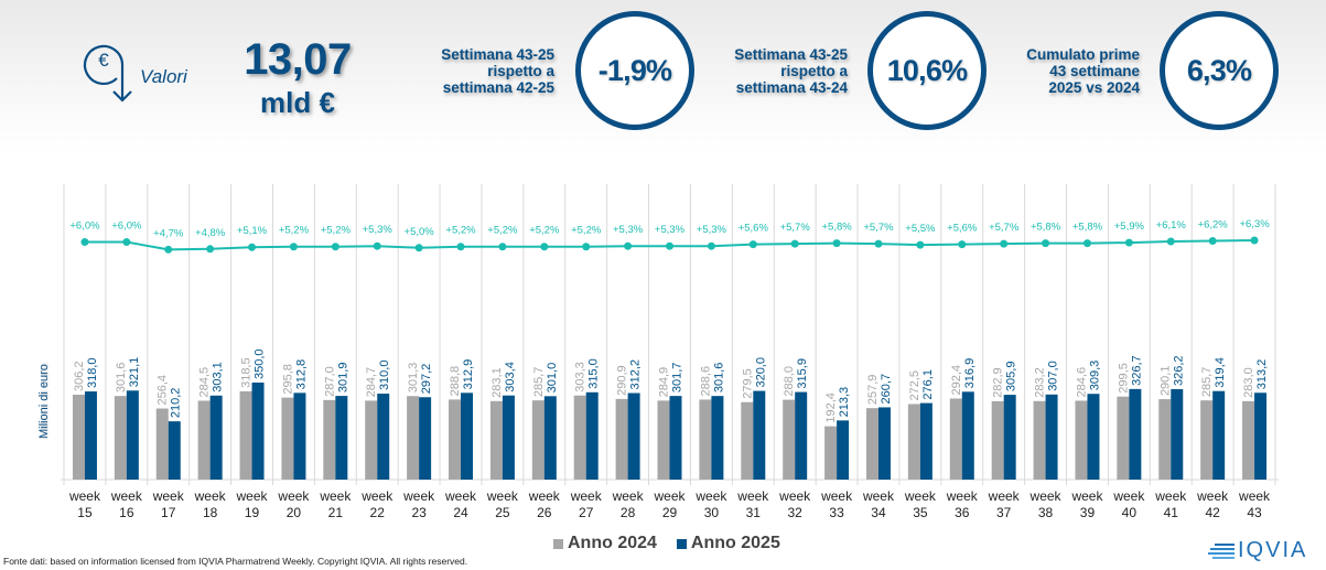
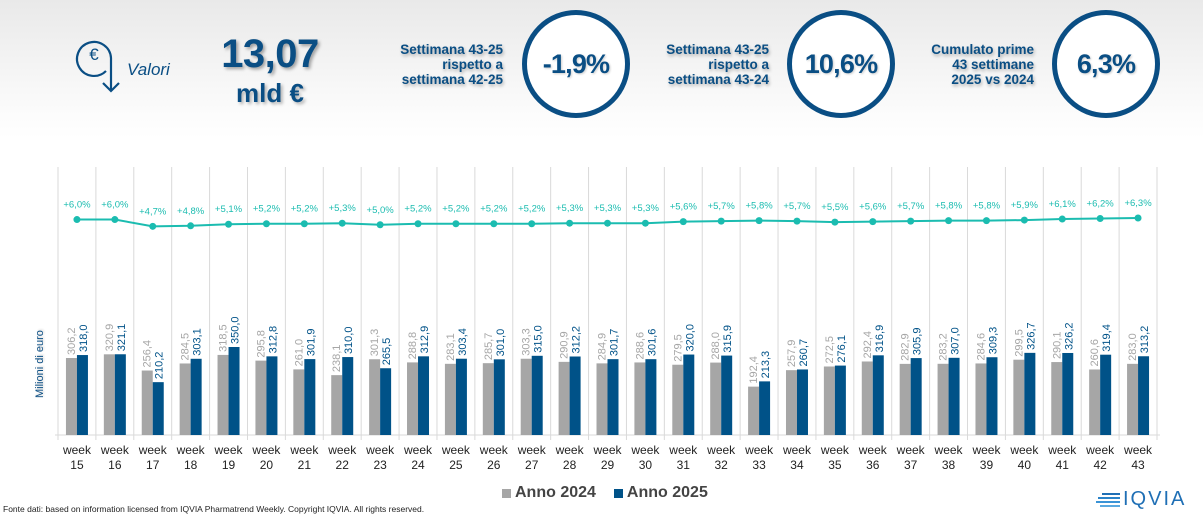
Anno 2024/week 16: 301,6 -> 320,9
Anno 2024/week 21: 287,0 -> 261,0
Anno 2024/week 22: 284,7 -> 238,1
Anno 2025/week 23: 297,2 -> 265,5
Anno 2024/week 42: 285,7 -> 260,6
